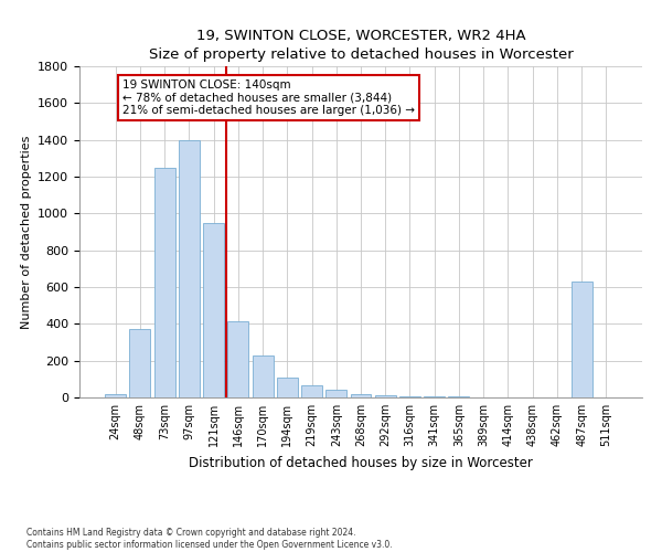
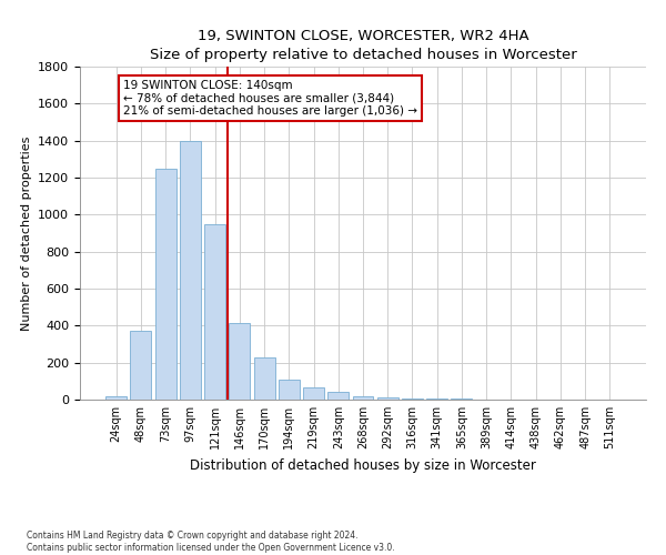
487sqm: 630 -> 0
